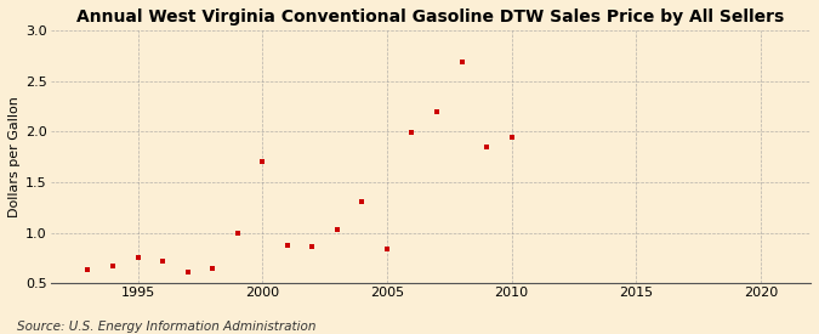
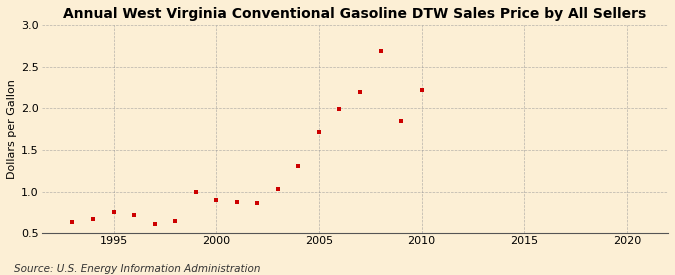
2000: 1.70 -> 0.90
2005: 0.84 -> 1.72
2010: 1.94 -> 2.22
